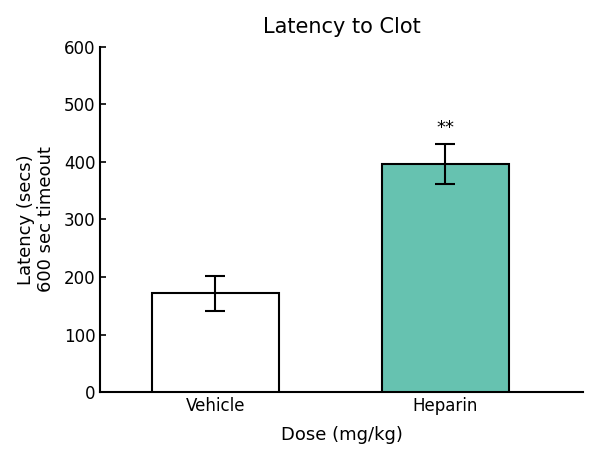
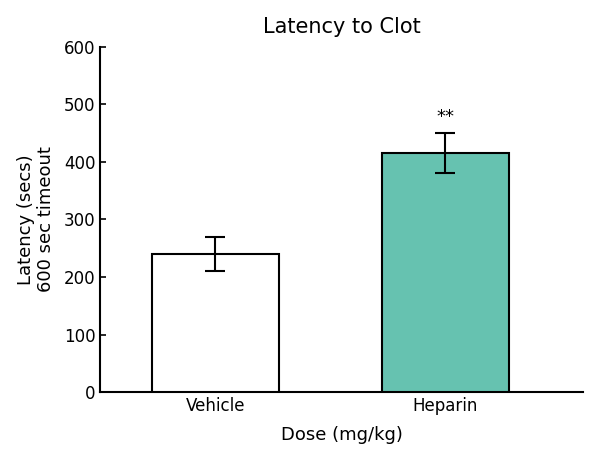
Vehicle: 172 -> 240
Heparin: 396 -> 415
